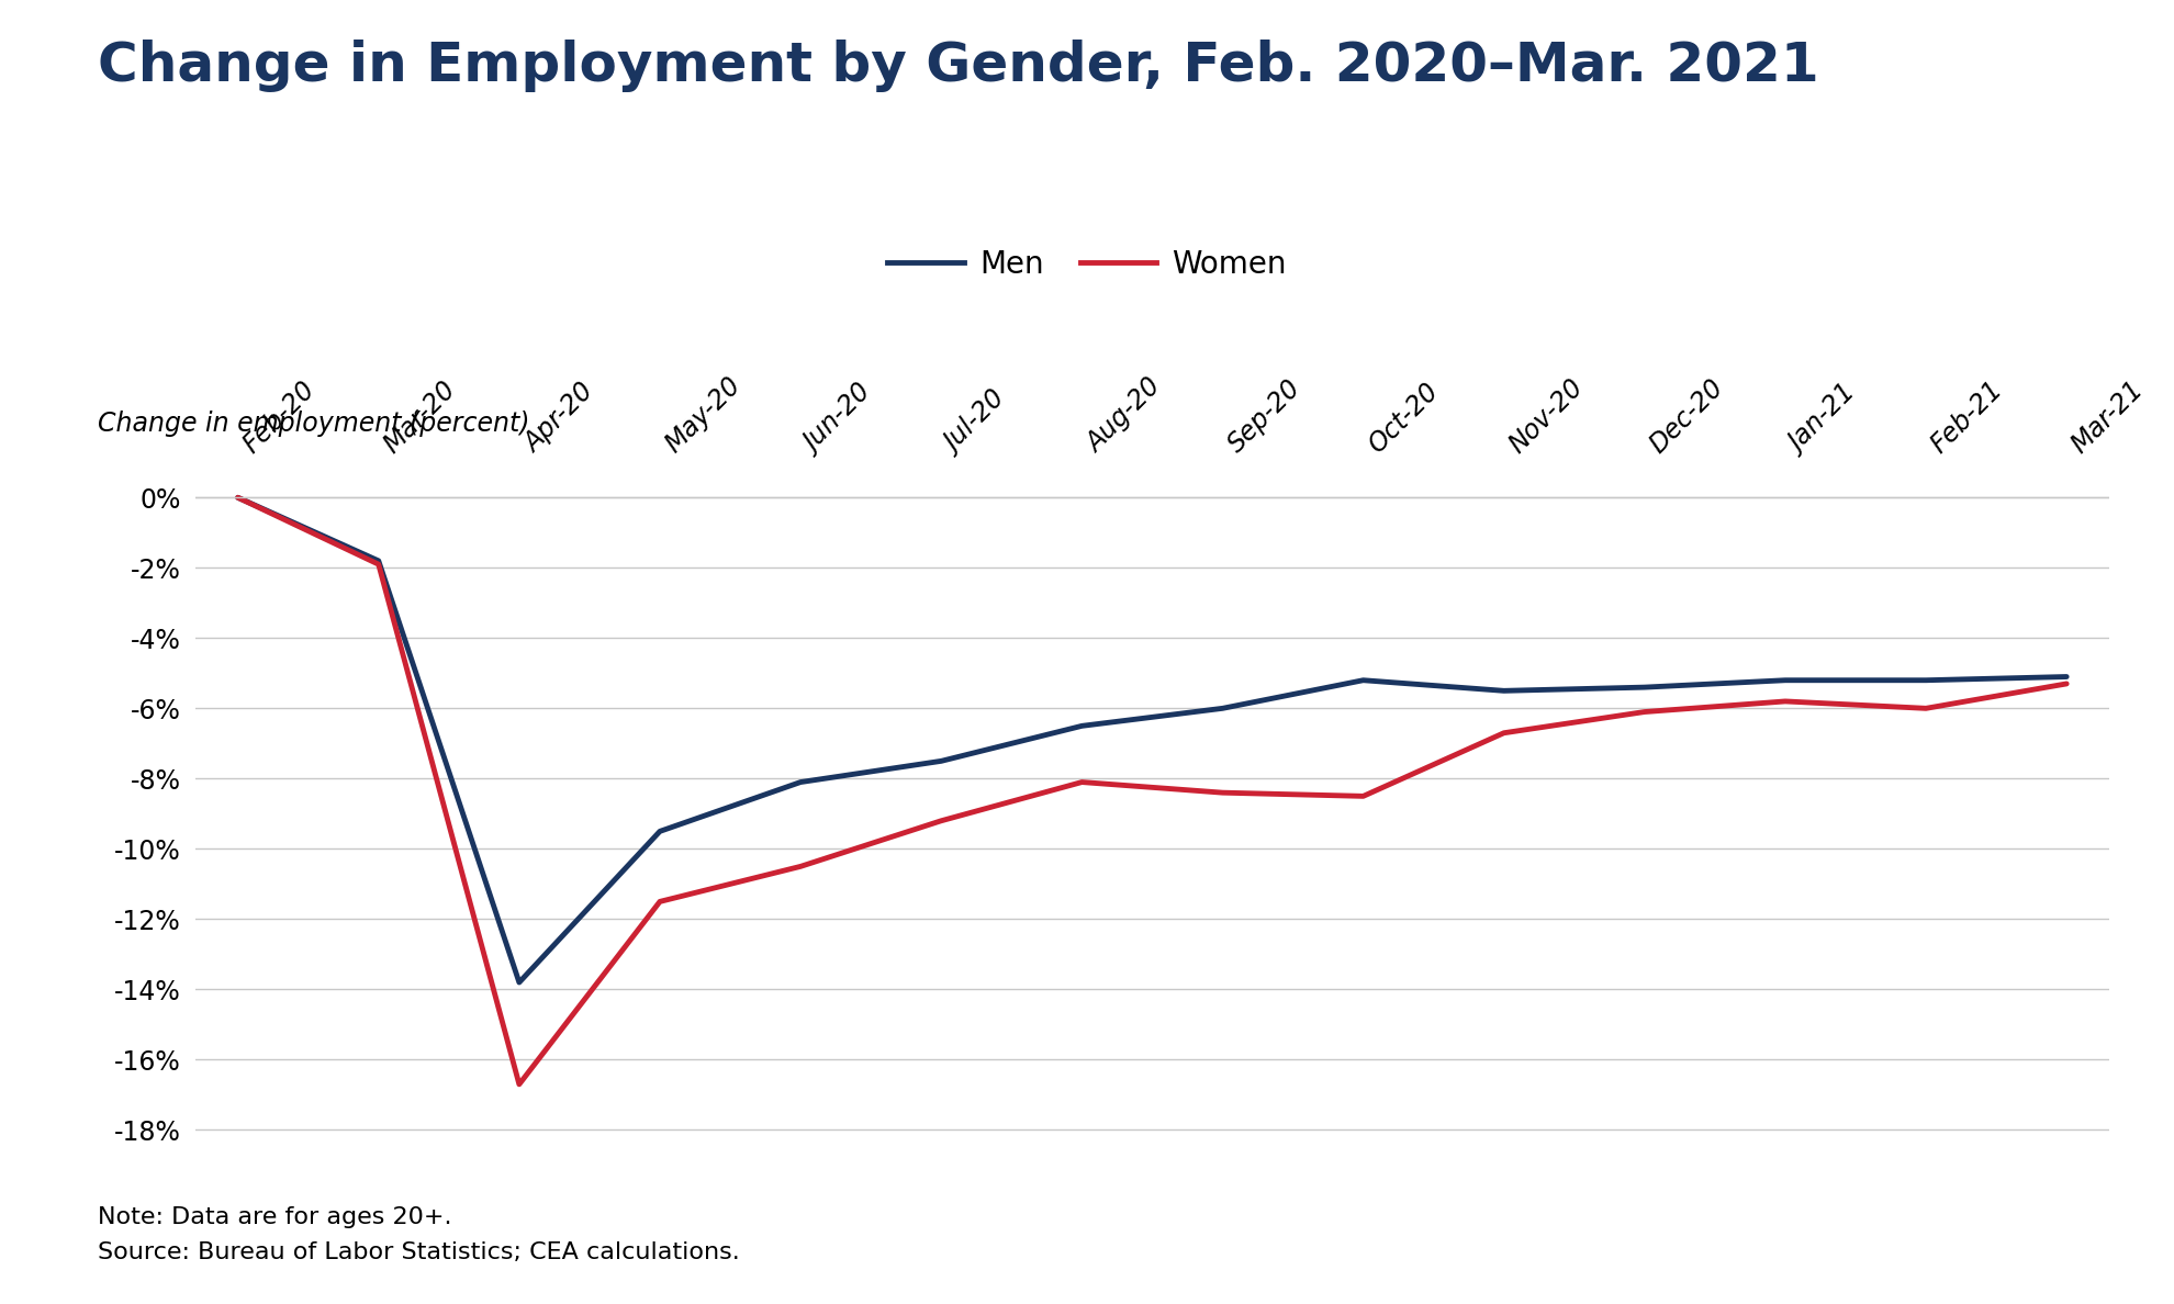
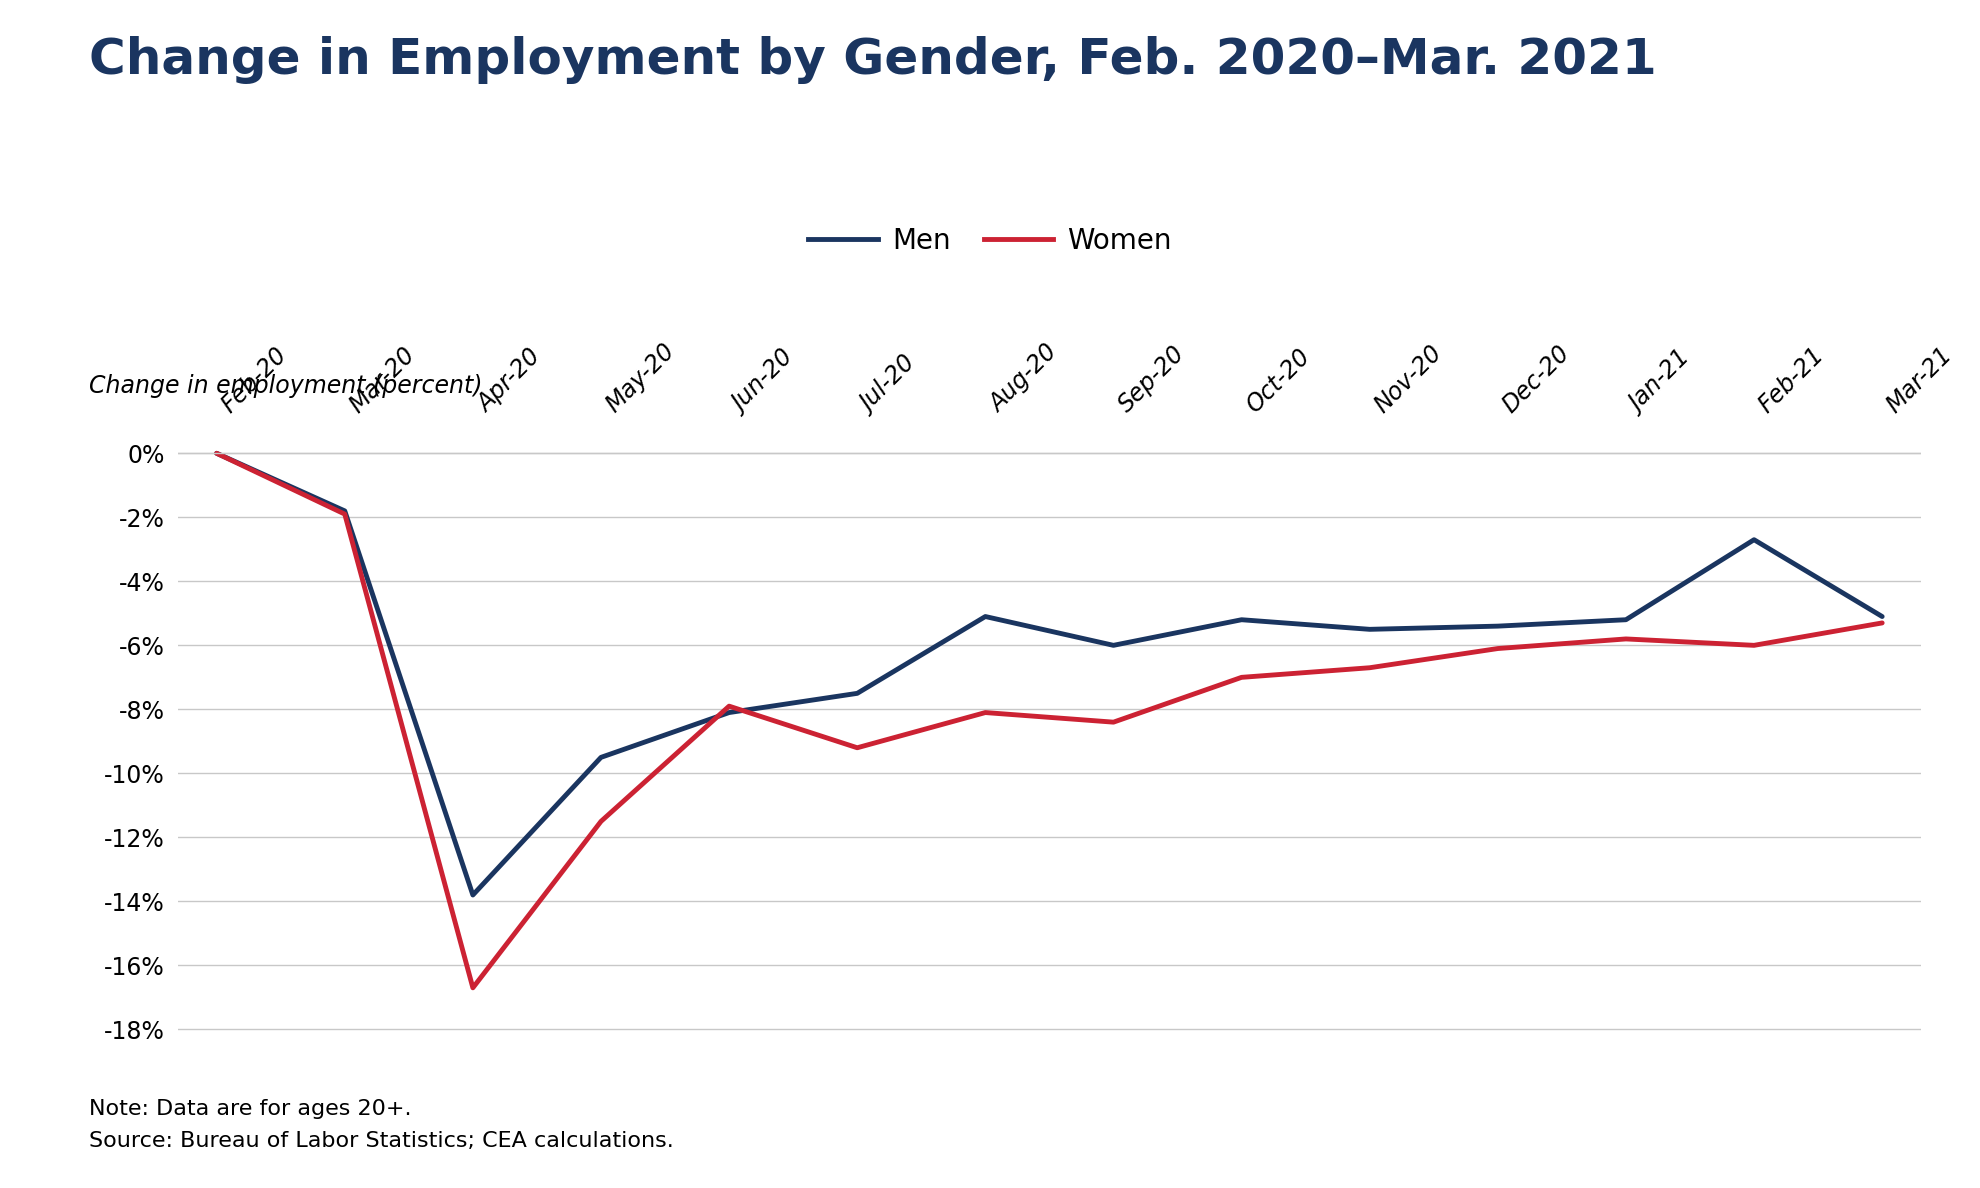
Women/Jun-20: -10.5% -> -7.9%
Men/Aug-20: -6.5% -> -5.1%
Women/Oct-20: -8.5% -> -7.0%
Men/Feb-21: -5.2% -> -2.7%
